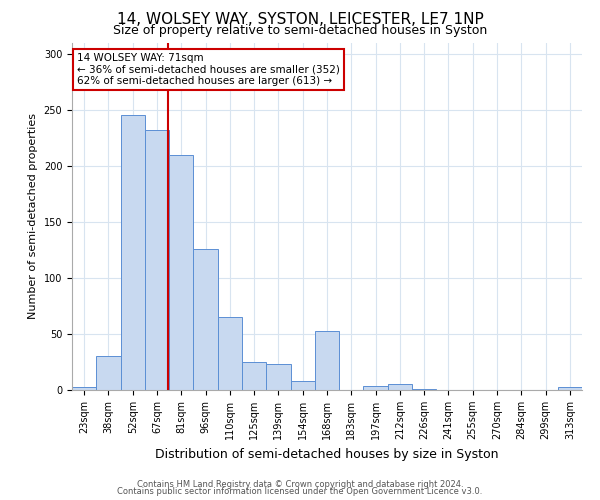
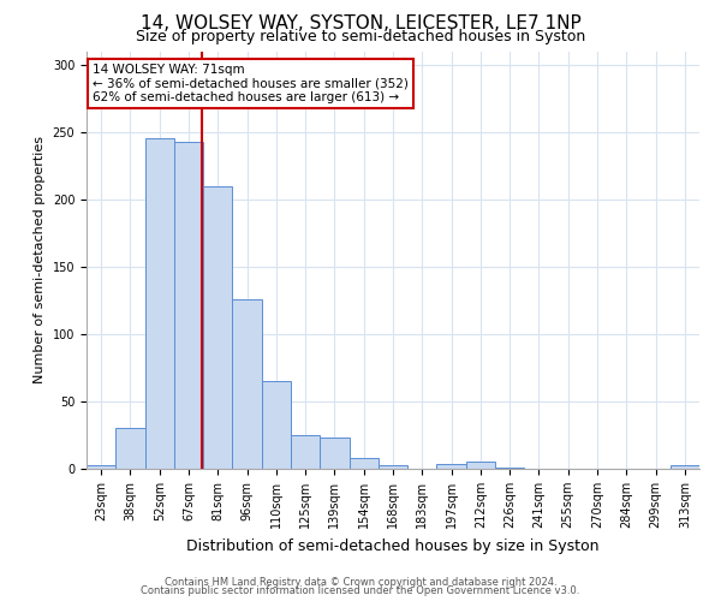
67sqm: 232 -> 243
168sqm: 53 -> 3
